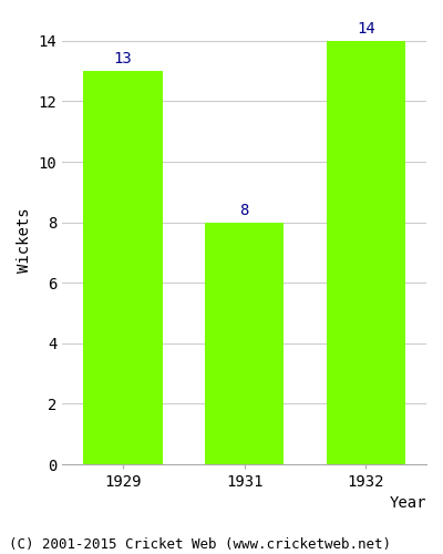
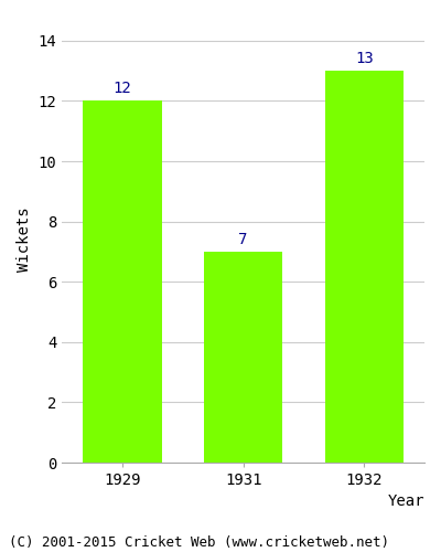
1929: 13 -> 12
1931: 8 -> 7
1932: 14 -> 13
